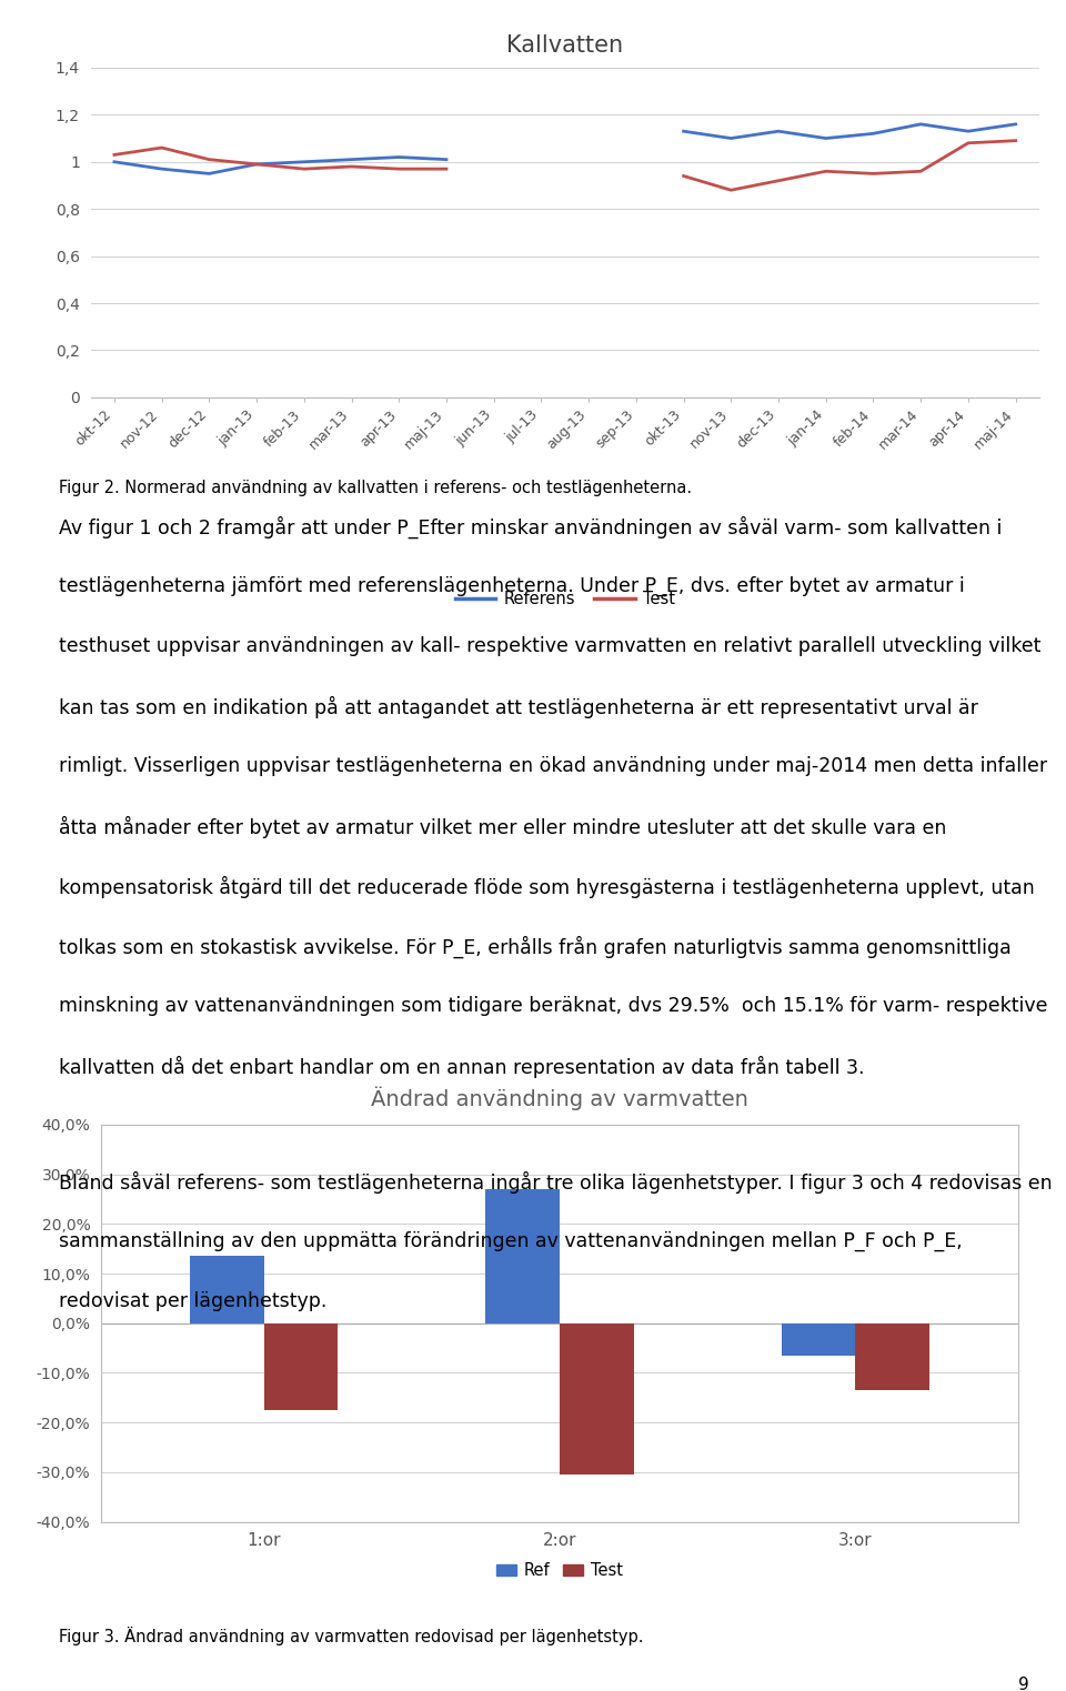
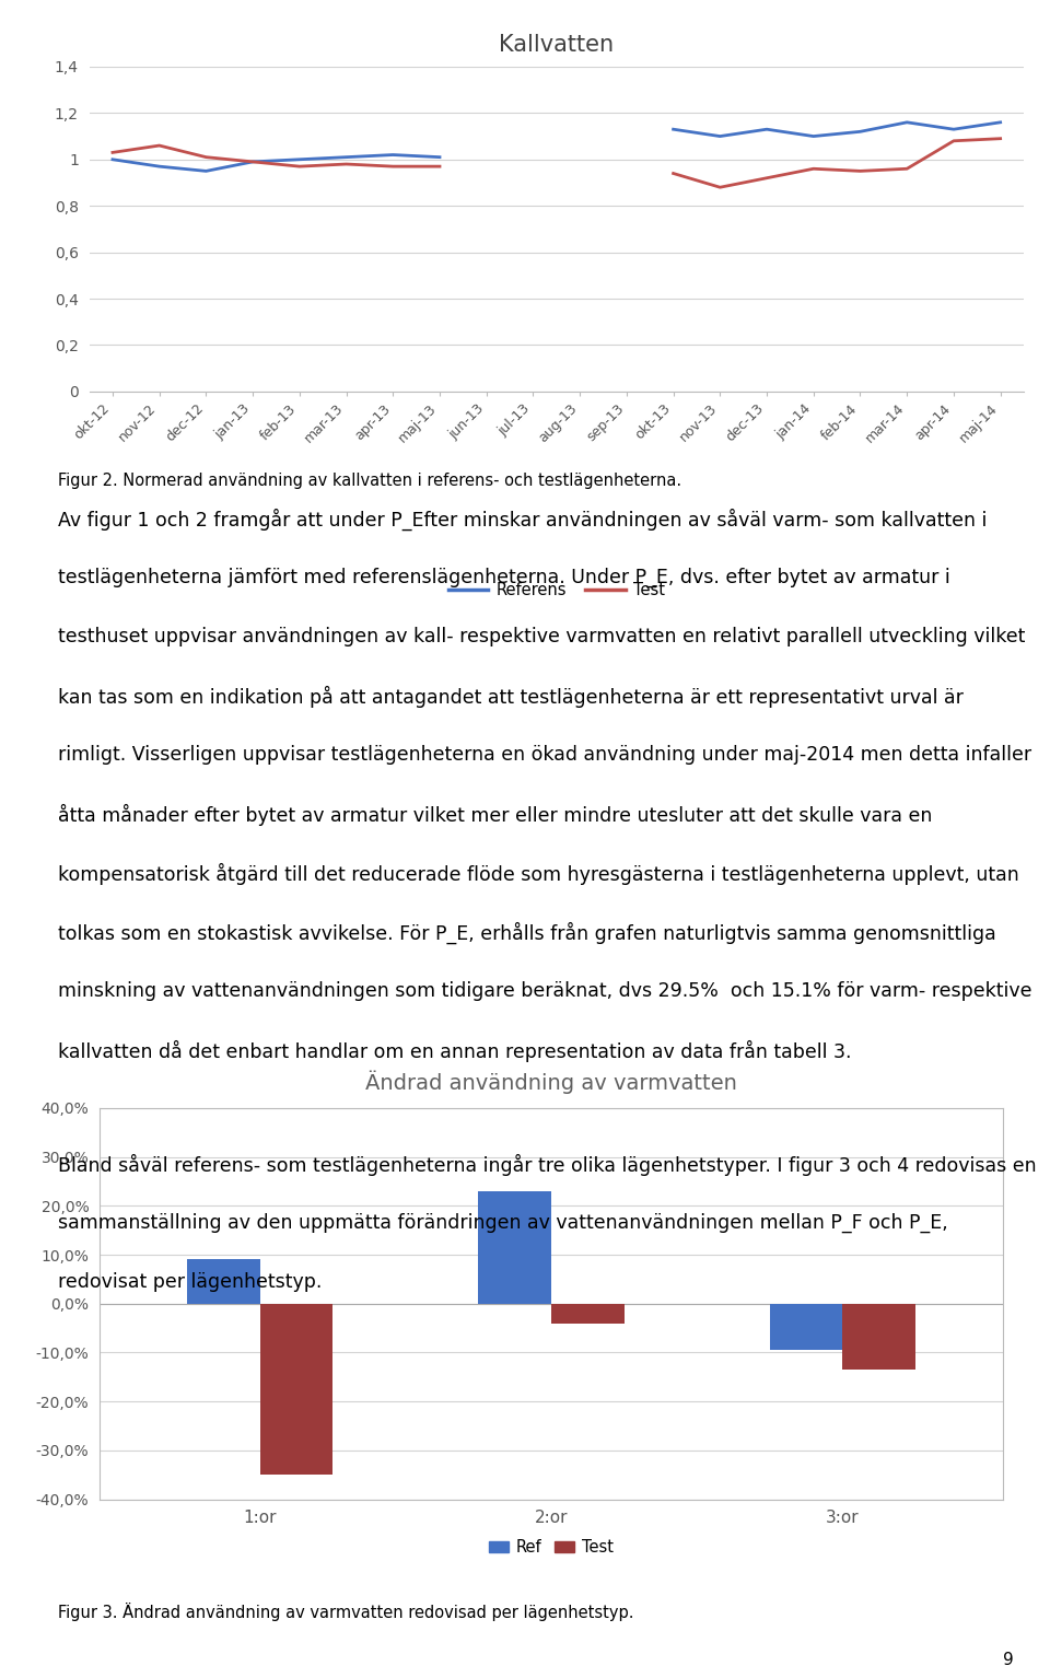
Ändrad användning av varmvatten/Ref/1:or: 13,5% -> 9,0%
Ändrad användning av varmvatten/Test/1:or: -17,5% -> -35,0%
Ändrad användning av varmvatten/Ref/2:or: 27,0% -> 23,0%
Ändrad användning av varmvatten/Test/2:or: -30,5% -> -4,0%
Ändrad användning av varmvatten/Ref/3:or: -6,5% -> -9,5%
